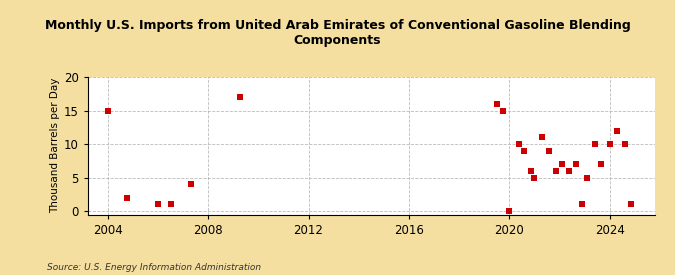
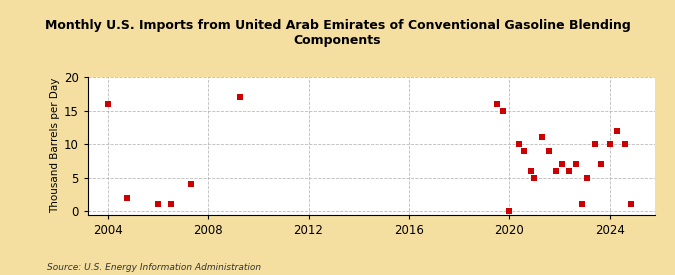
2004: 15 -> 16
